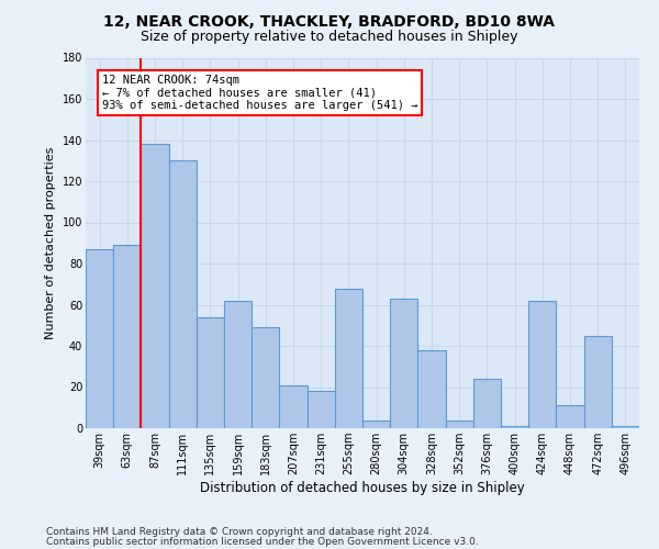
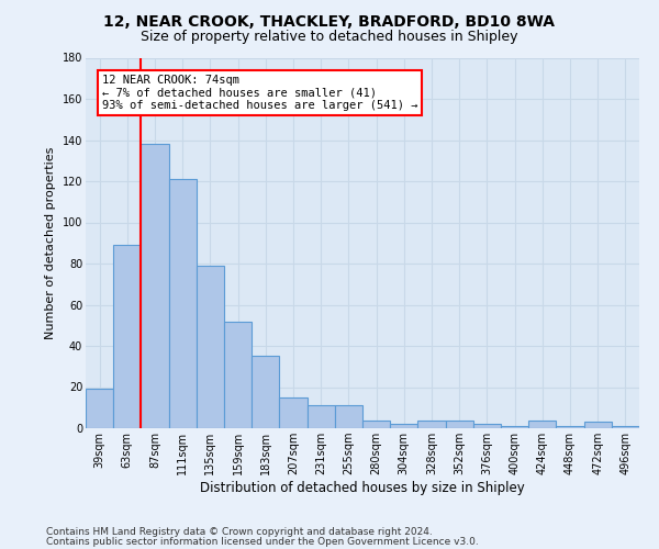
39sqm: 87 -> 19
111sqm: 130 -> 121
135sqm: 54 -> 79
159sqm: 62 -> 52
183sqm: 49 -> 35
207sqm: 21 -> 15
231sqm: 18 -> 11
255sqm: 68 -> 11
304sqm: 63 -> 2
328sqm: 38 -> 4
376sqm: 24 -> 2
424sqm: 62 -> 4
448sqm: 11 -> 1
472sqm: 45 -> 3
